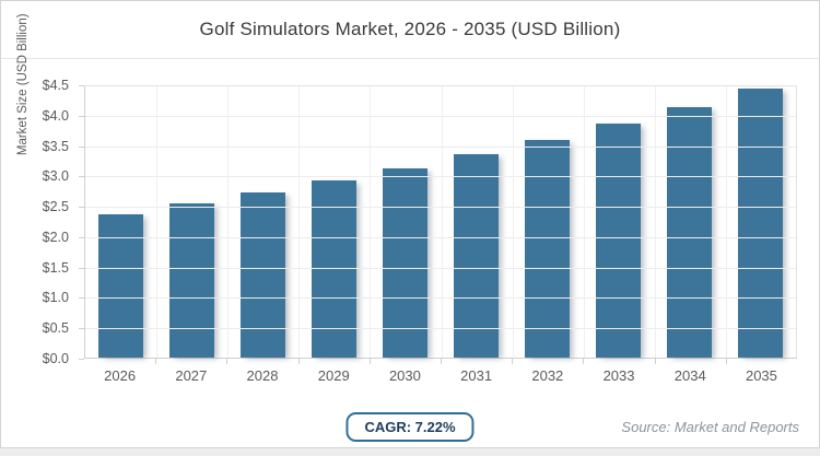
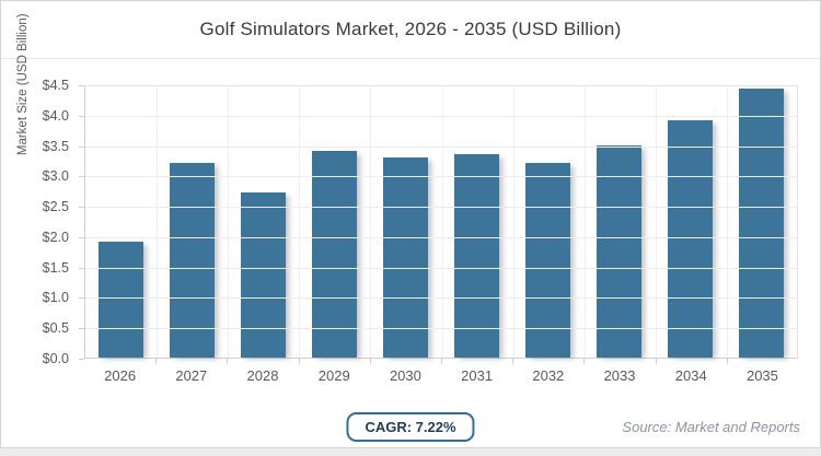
2026: $2.4 -> $1.9
2027: $2.5 -> $3.2
2029: $2.9 -> $3.4
2030: $3.1 -> $3.3
2032: $3.6 -> $3.2
2033: $3.9 -> $3.5
2034: $4.1 -> $3.9
